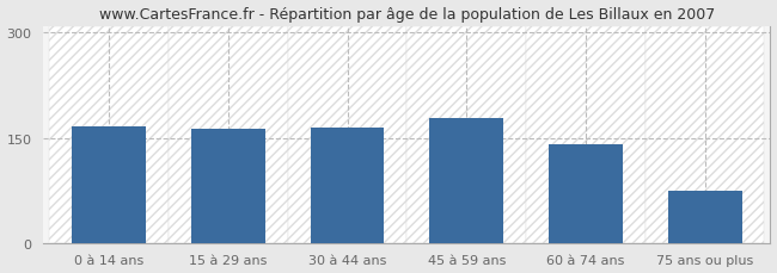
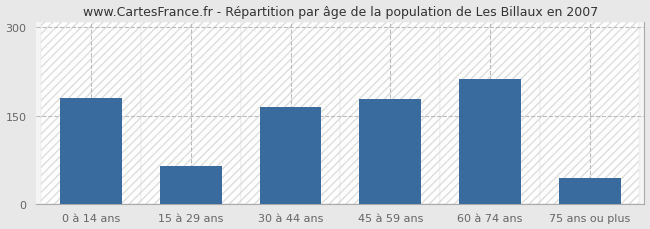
0 à 14 ans: 166 -> 180
15 à 29 ans: 162 -> 64
60 à 74 ans: 141 -> 212
75 ans ou plus: 75 -> 44
